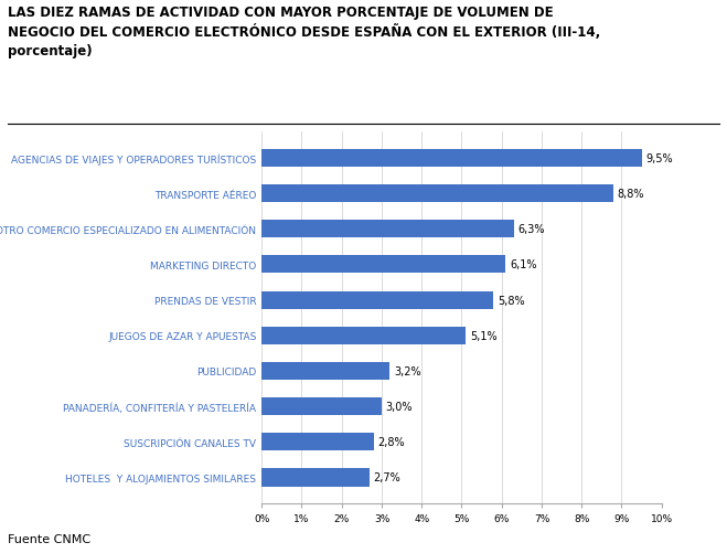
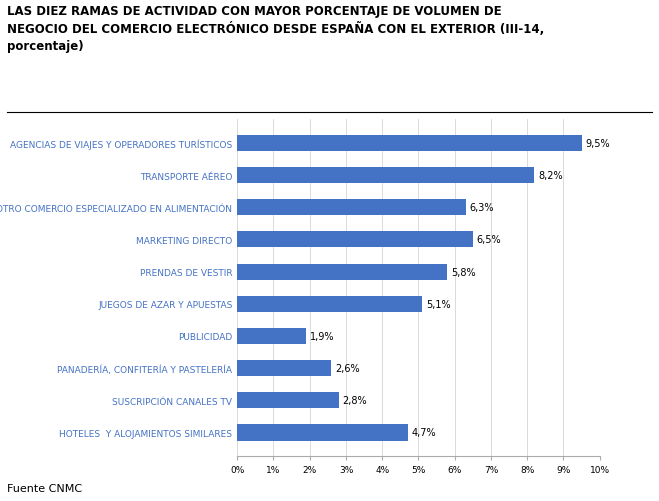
TRANSPORTE AÉREO: 8,8% -> 8,2%
MARKETING DIRECTO: 6,1% -> 6,5%
PUBLICIDAD: 3,2% -> 1,9%
PANADERÍA, CONFITERÍA Y PASTELERÍA: 3,0% -> 2,6%
HOTELES Y ALOJAMIENTOS SIMILARES: 2,7% -> 4,7%
